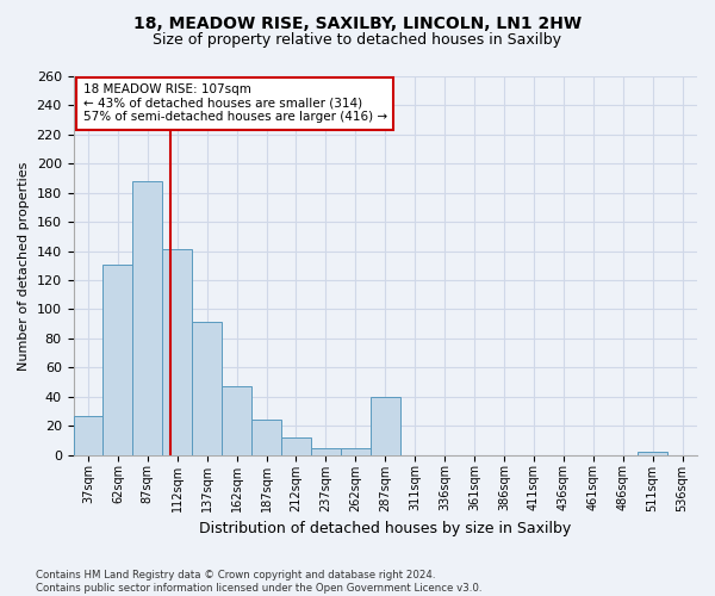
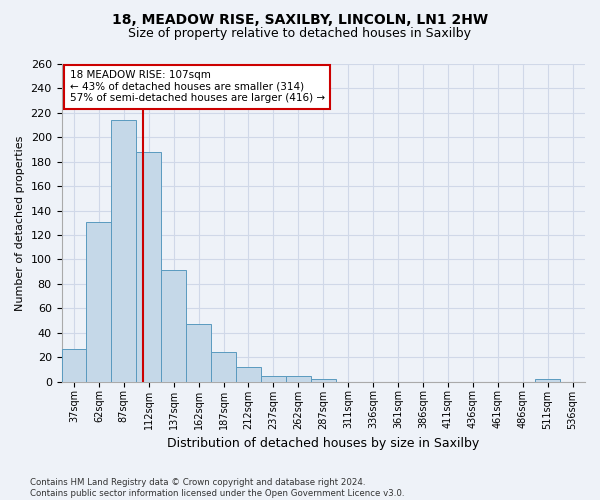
87sqm: 188 -> 214
112sqm: 141 -> 188
287sqm: 40 -> 2
